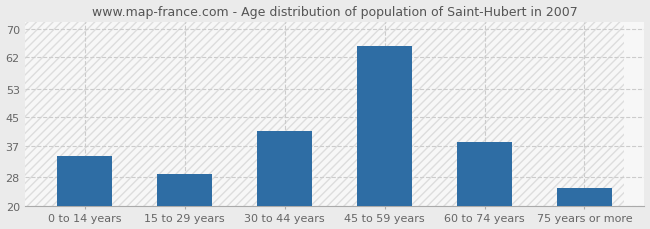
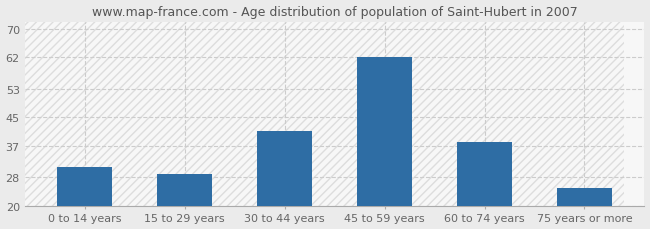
0 to 14 years: 34 -> 31
45 to 59 years: 65 -> 62
